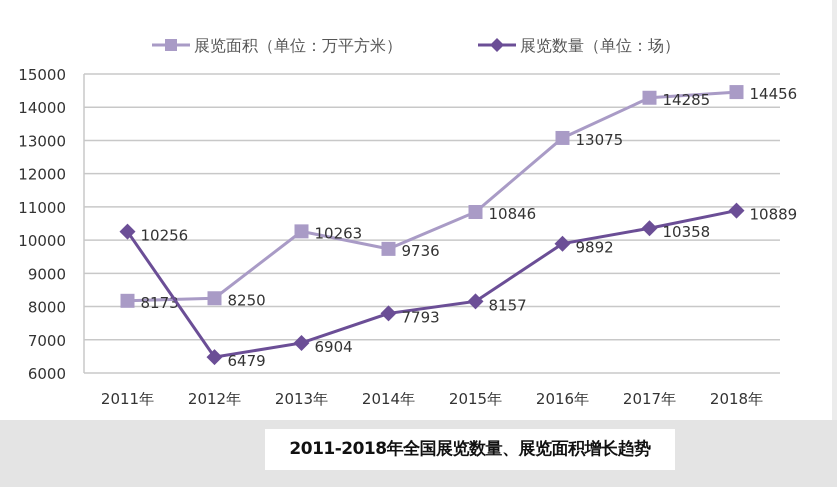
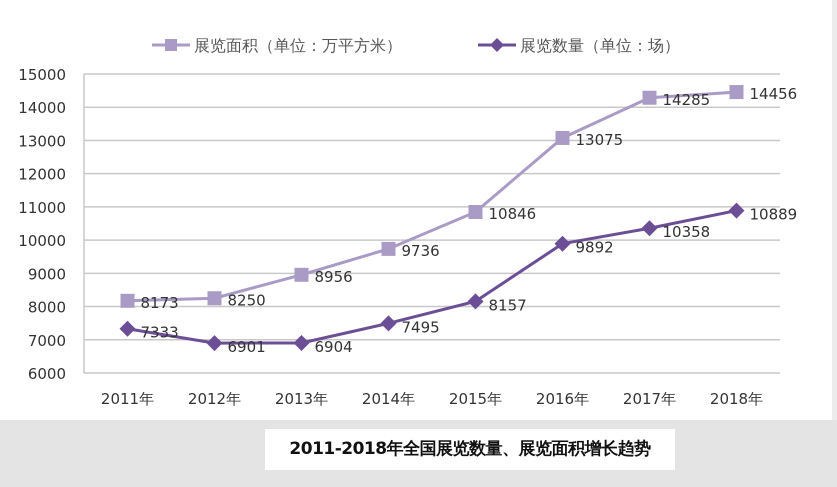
展览数量（单位：场）/2011年: 10256 -> 7333
展览数量（单位：场）/2012年: 6479 -> 6901
展览面积（单位：万平方米）/2013年: 10263 -> 8956
展览数量（单位：场）/2014年: 7793 -> 7495
